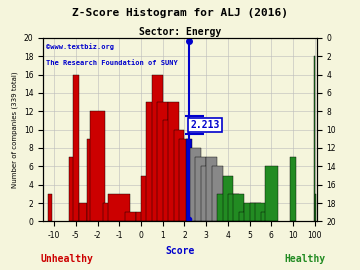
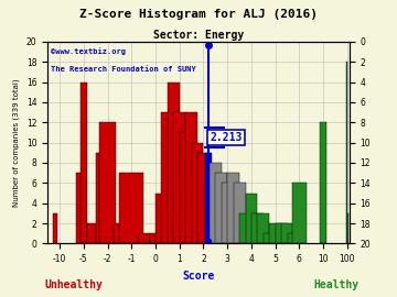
-1: 3 -> 7
10: 7 -> 12
